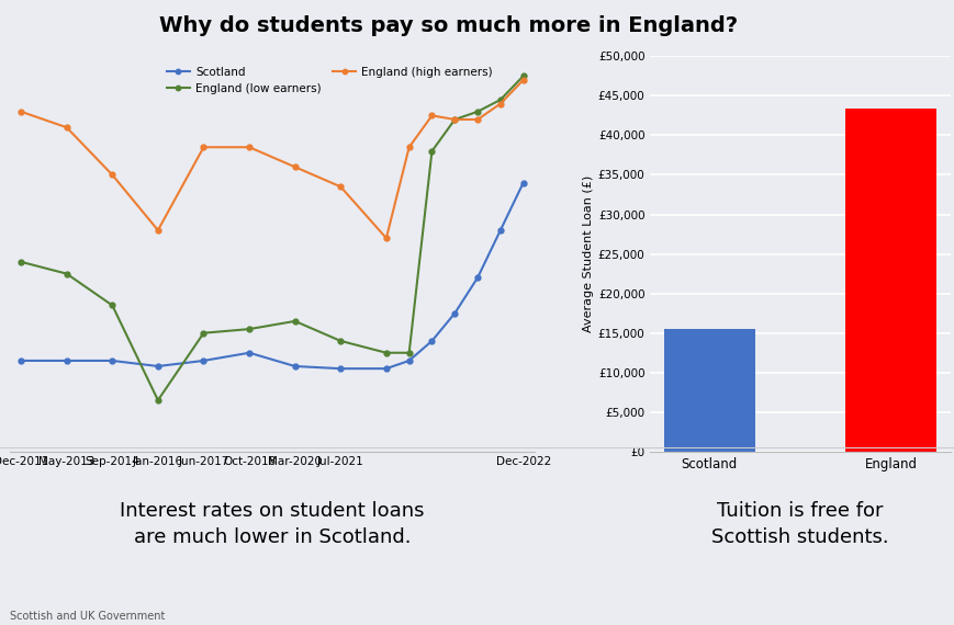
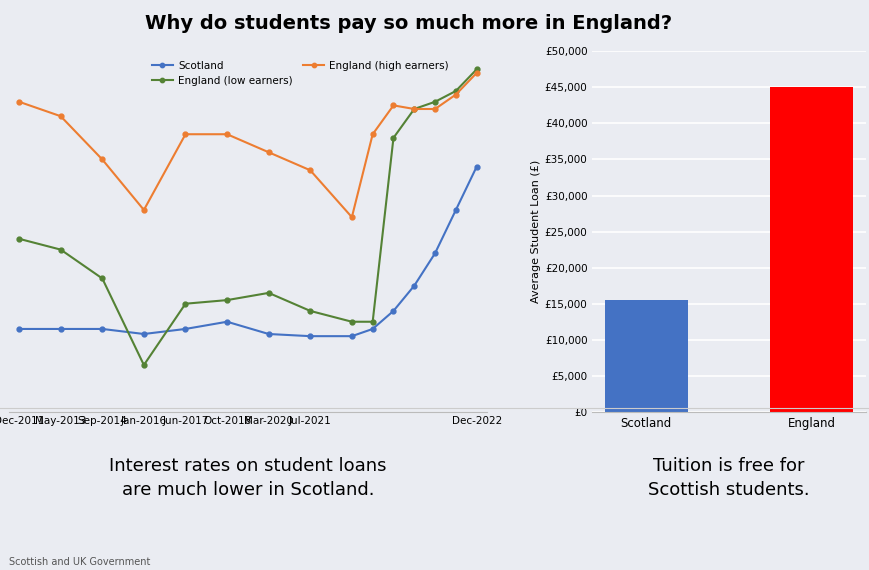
England: £43,400 -> £45,000
